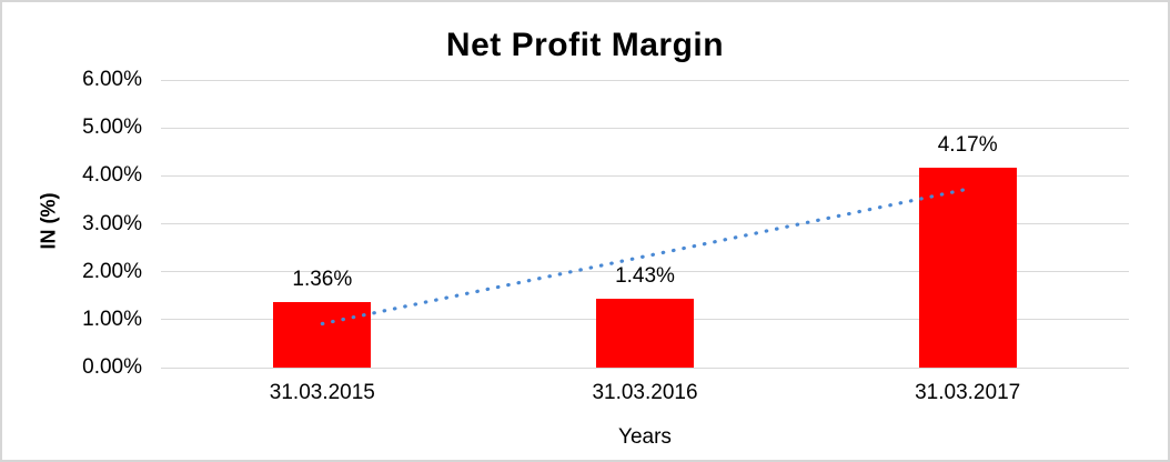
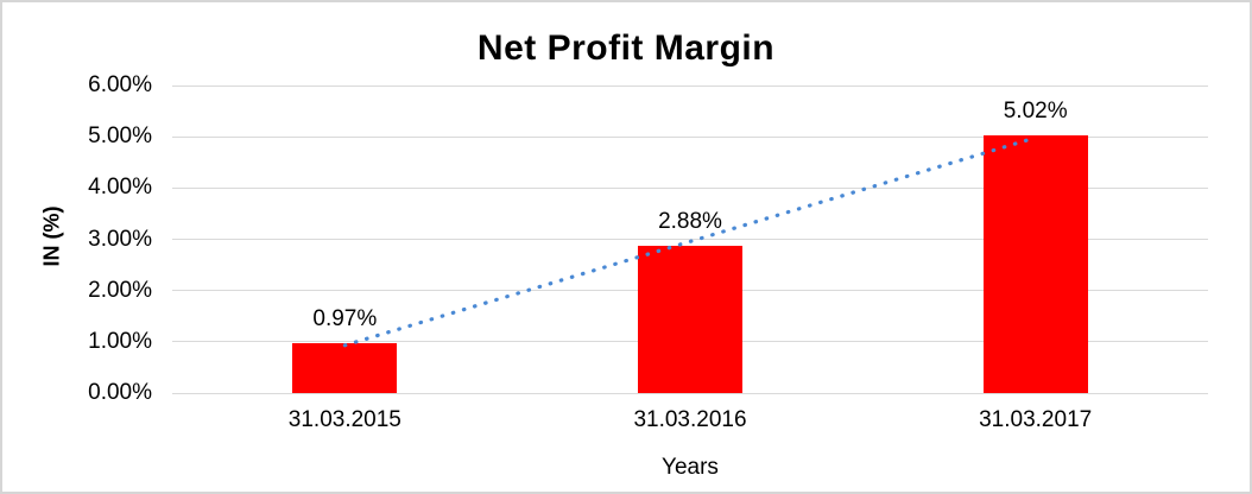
31.03.2015: 1.36% -> 0.97%
31.03.2016: 1.43% -> 2.88%
31.03.2017: 4.17% -> 5.02%
